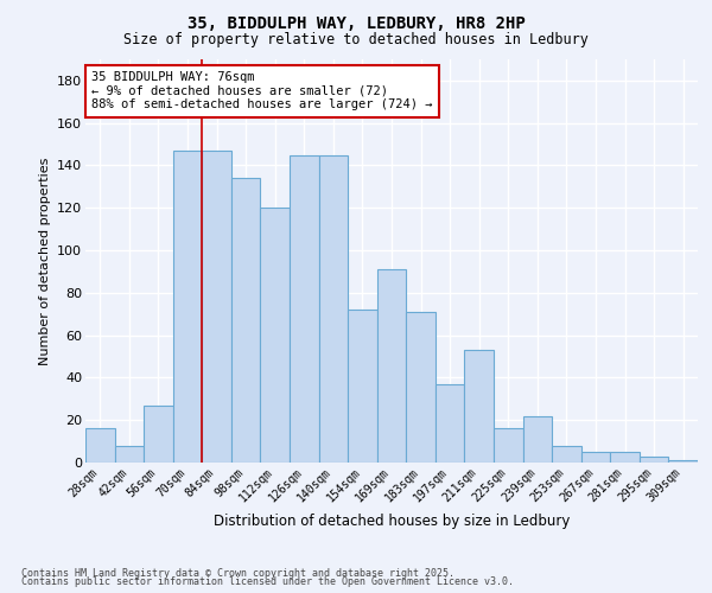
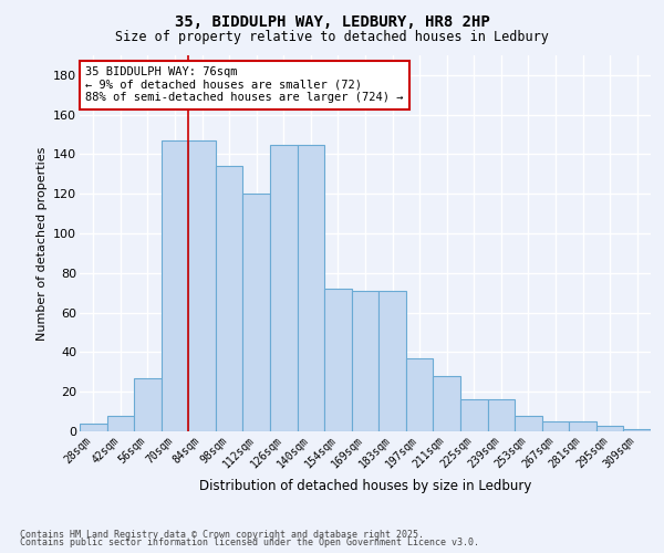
28sqm: 16 -> 4
169sqm: 91 -> 71
211sqm: 53 -> 28
239sqm: 22 -> 16
